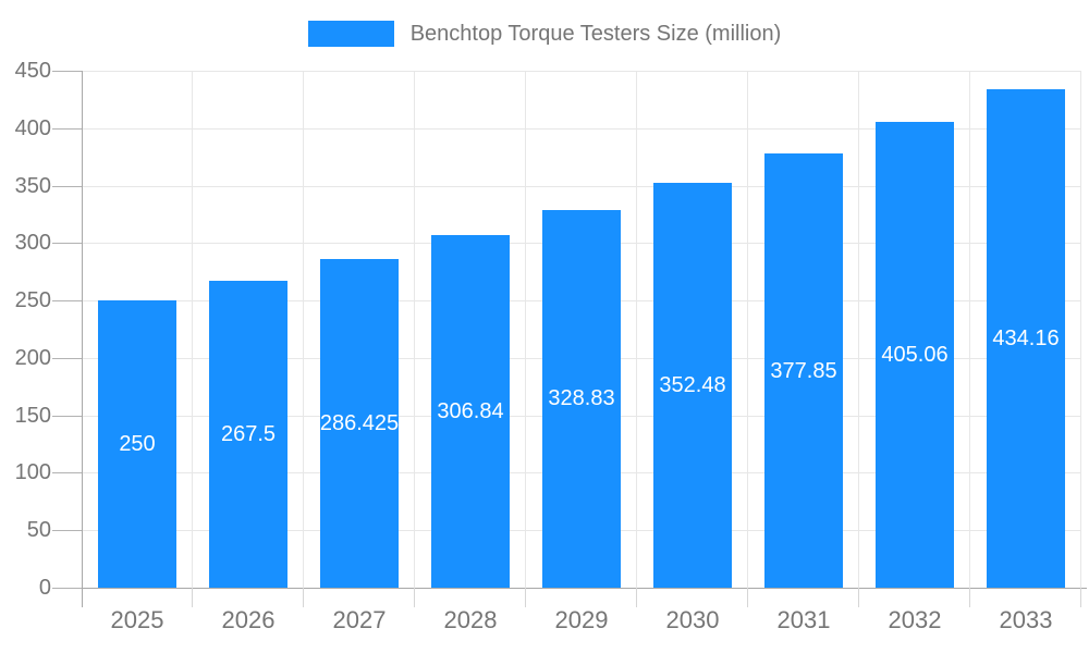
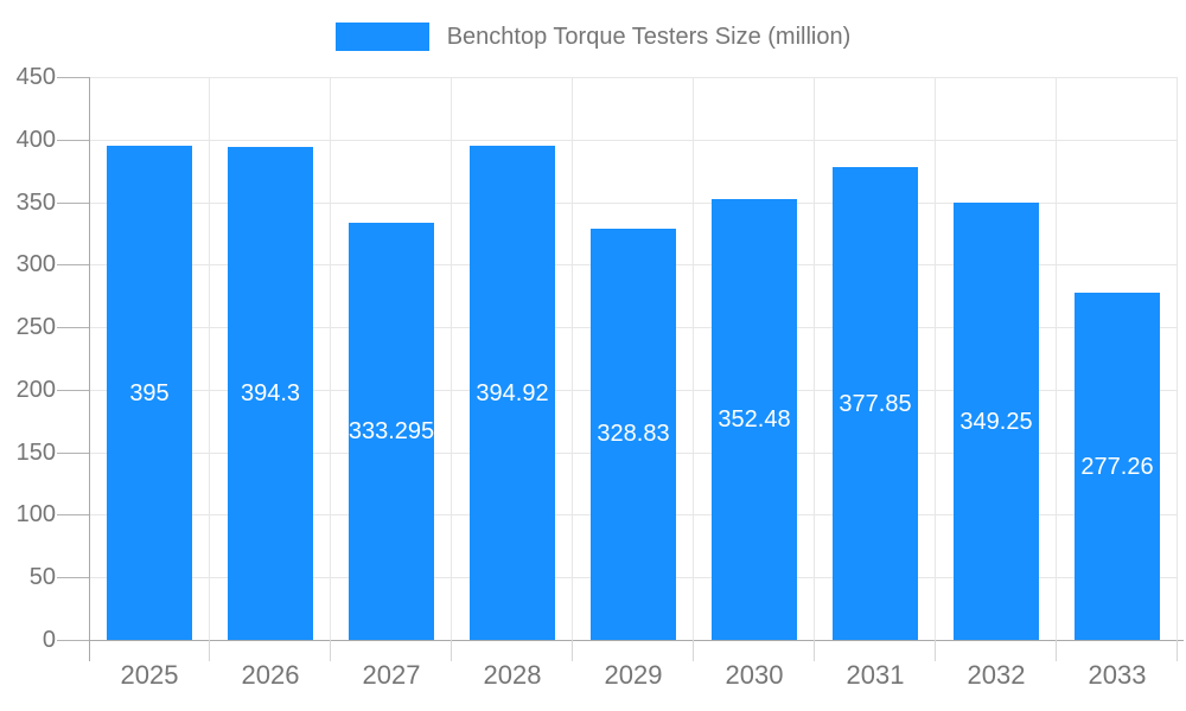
2025: 250 -> 395
2026: 267.5 -> 394.3
2027: 286.425 -> 333.295
2028: 306.84 -> 394.92
2032: 405.06 -> 349.25
2033: 434.16 -> 277.26
